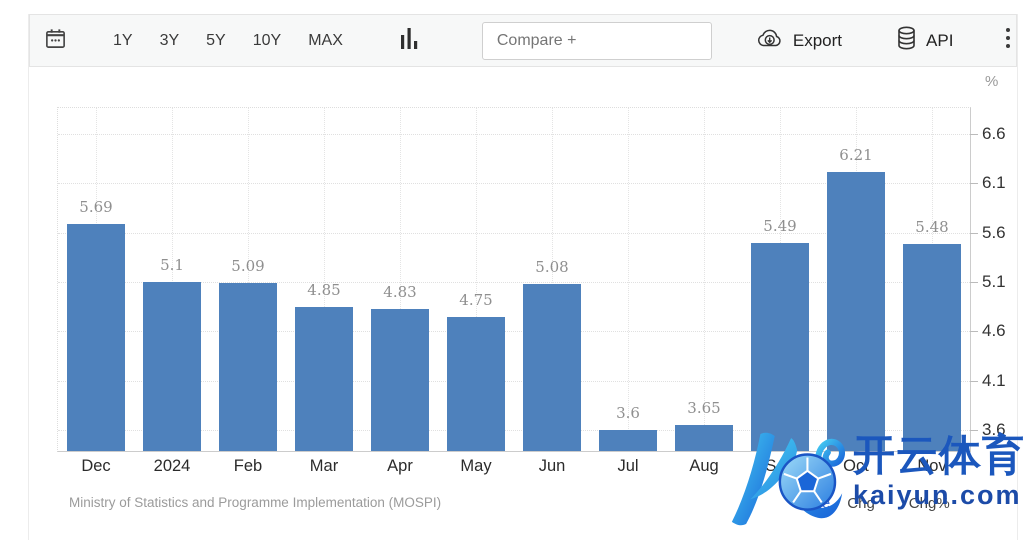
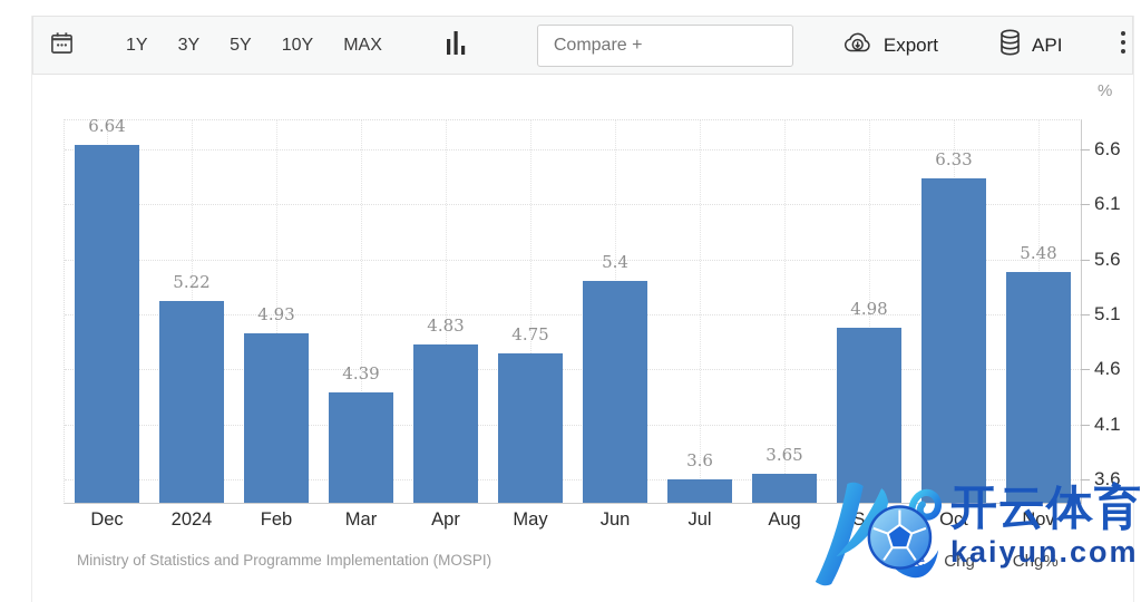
Dec: 5.69 -> 6.64
2024: 5.1 -> 5.22
Feb: 5.09 -> 4.93
Mar: 4.85 -> 4.39
Jun: 5.08 -> 5.4
Sep: 5.49 -> 4.98
Oct: 6.21 -> 6.33
